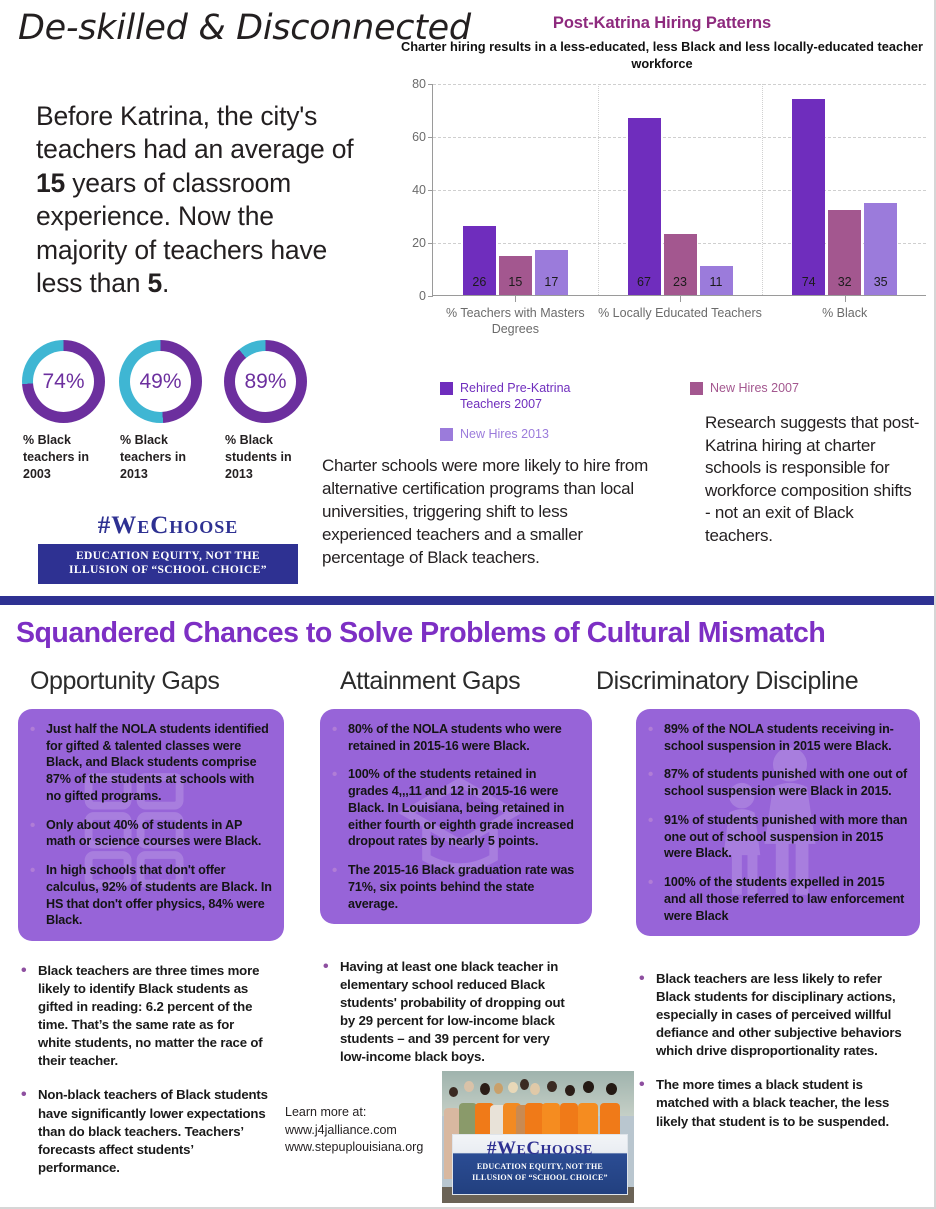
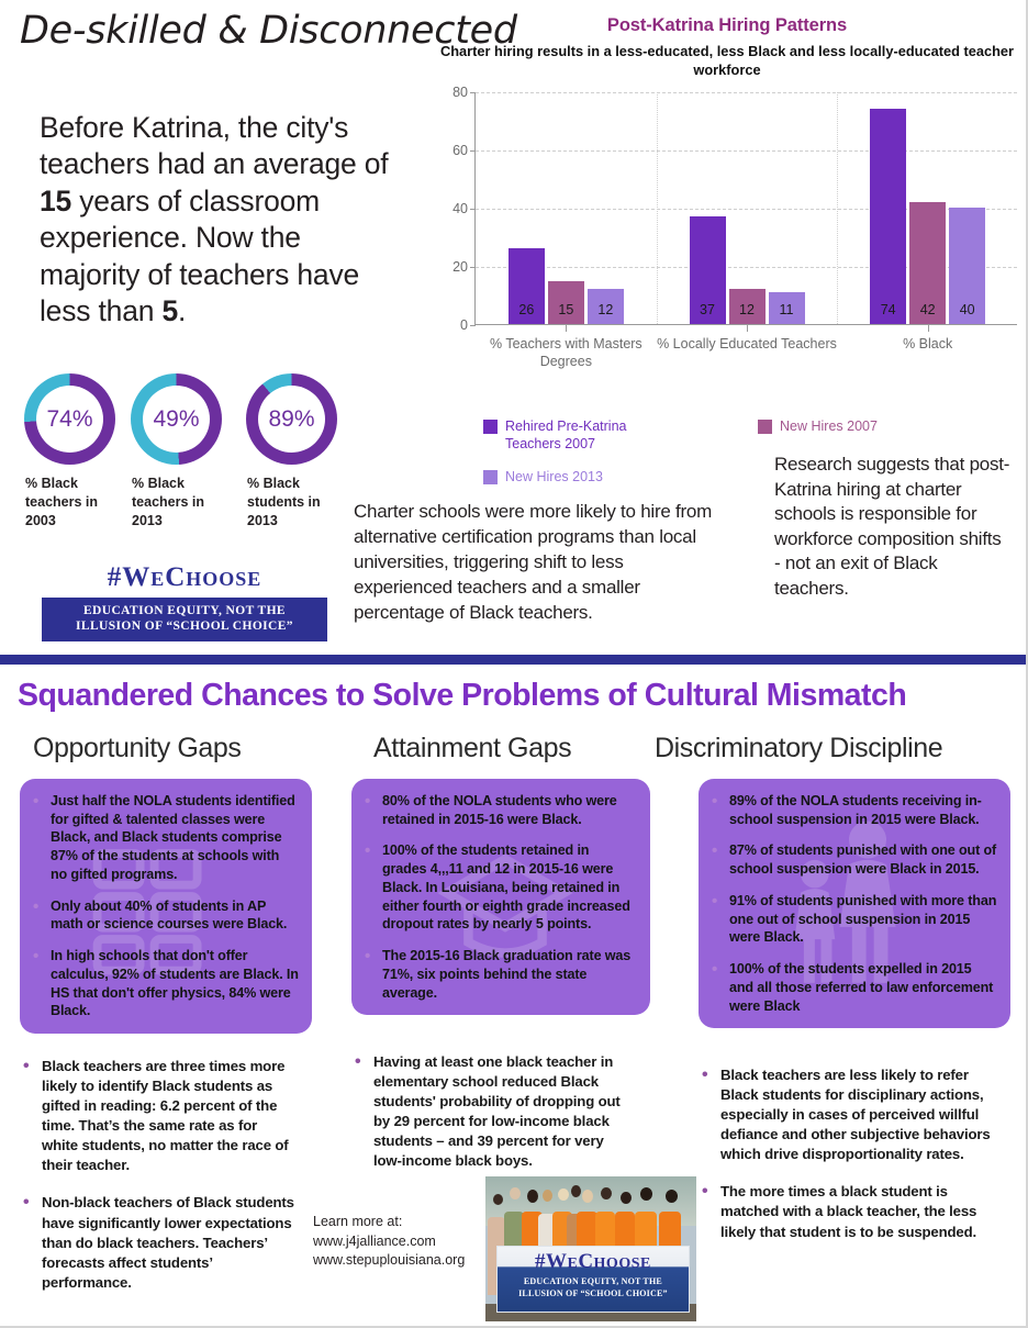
New Hires 2013/% Teachers with Masters Degrees: 17 -> 12
Rehired Pre-Katrina Teachers 2007/% Locally Educated Teachers: 67 -> 37
New Hires 2007/% Locally Educated Teachers: 23 -> 12
New Hires 2007/% Black: 32 -> 42
New Hires 2013/% Black: 35 -> 40
